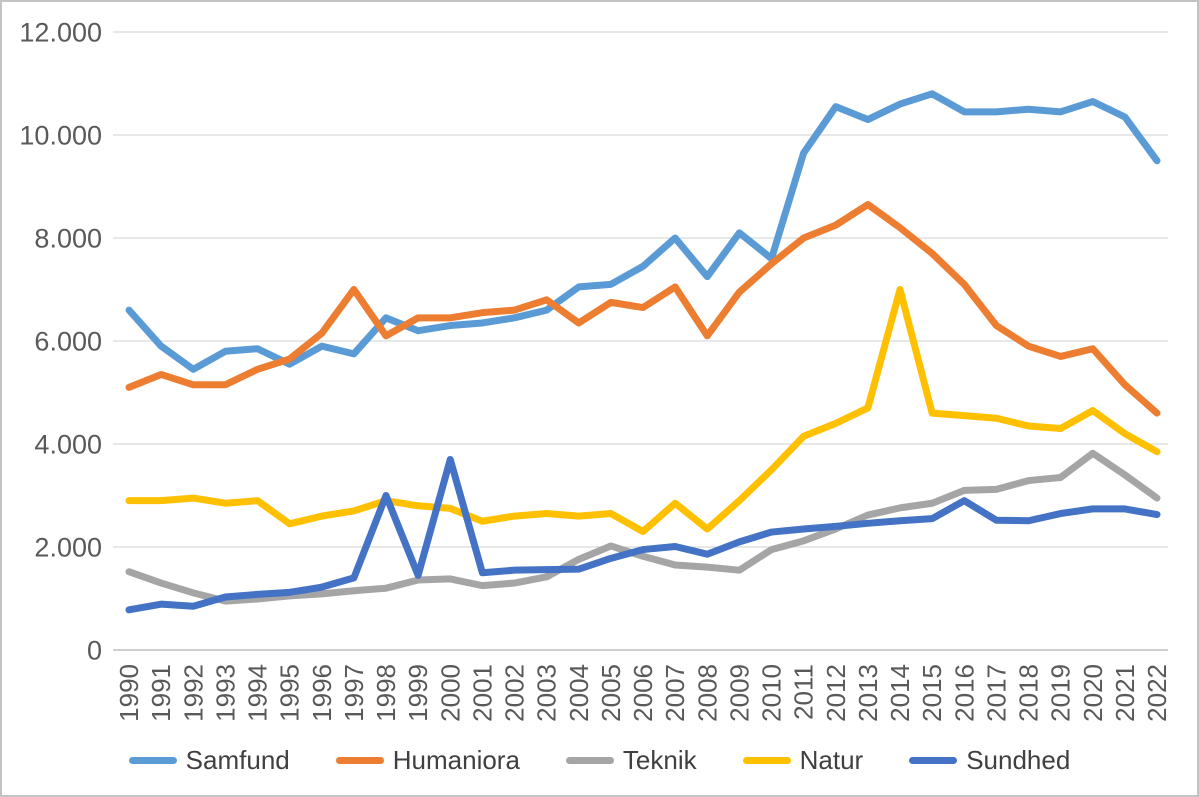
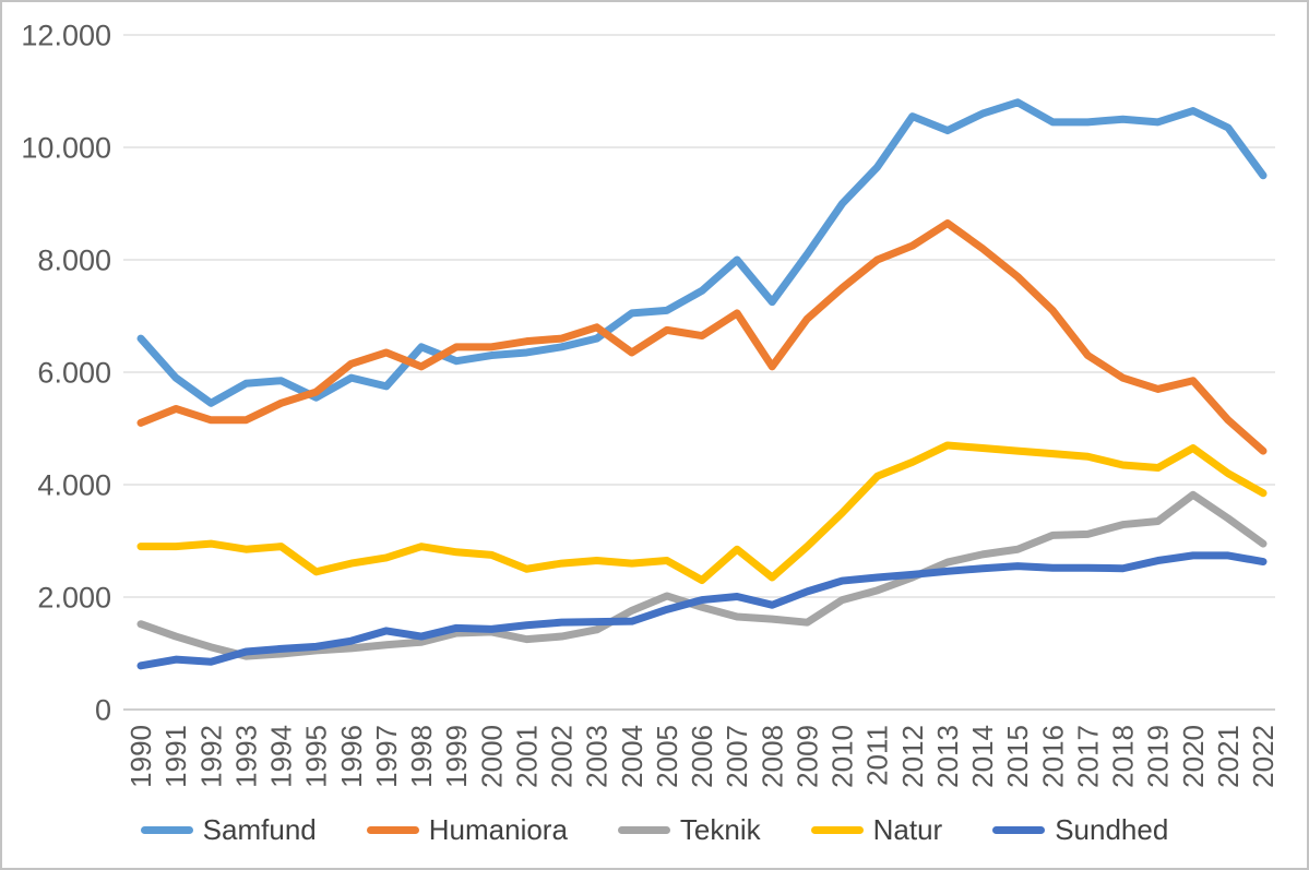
Humaniora/1997: 7000 -> 6400
Sundhed/1998: 3000 -> 1300
Sundhed/2000: 3700 -> 1400
Samfund/2010: 7600 -> 9000
Natur/2014: 7000 -> 4600
Sundhed/2016: 2900 -> 2500
